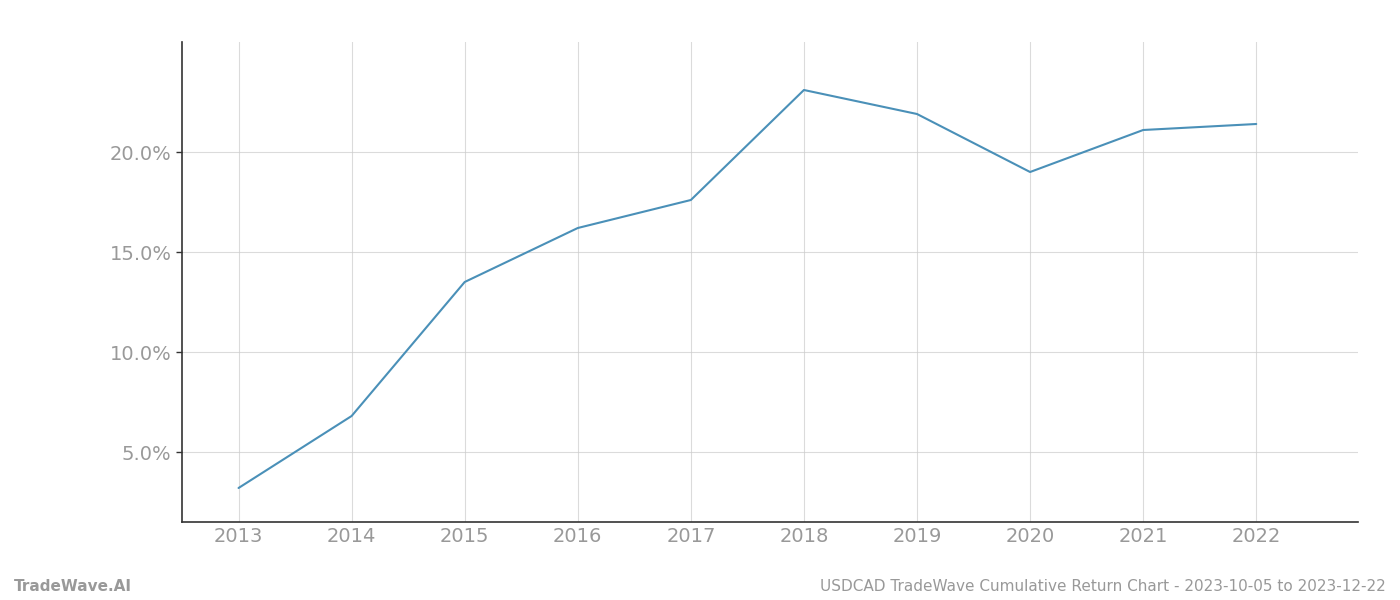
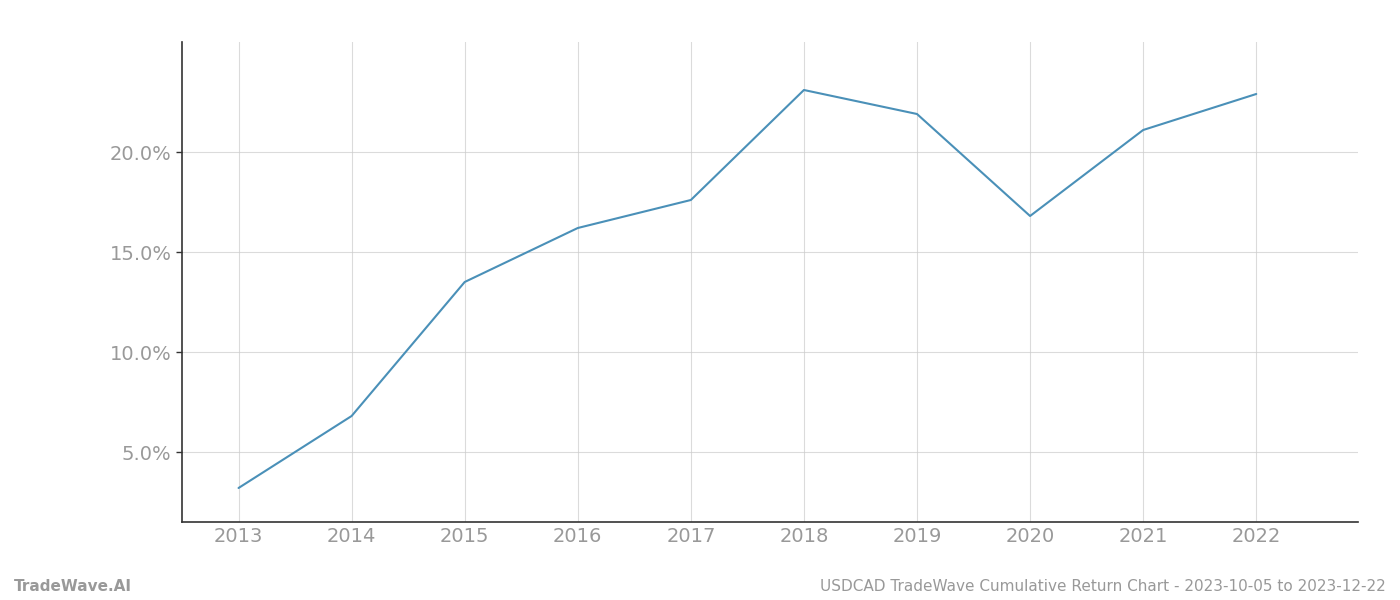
2020: 19.0% -> 16.8%
2022: 21.4% -> 22.9%
